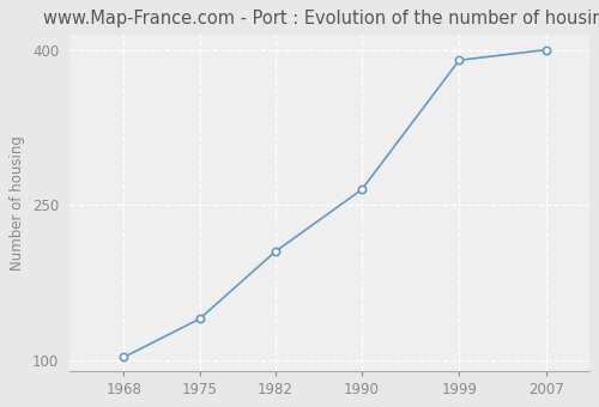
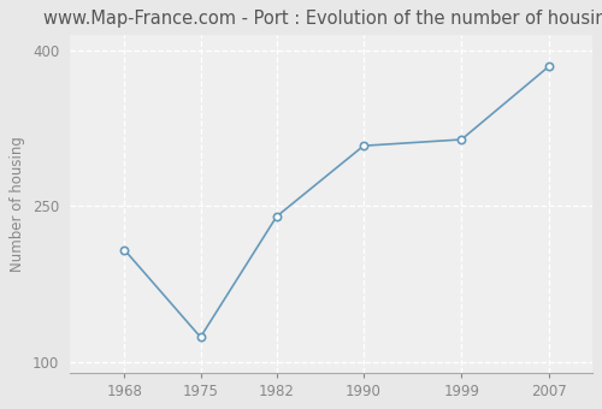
1968: 103 -> 208
1975: 140 -> 124
1982: 205 -> 240
1990: 265 -> 308
1999: 390 -> 314
2007: 400 -> 384
